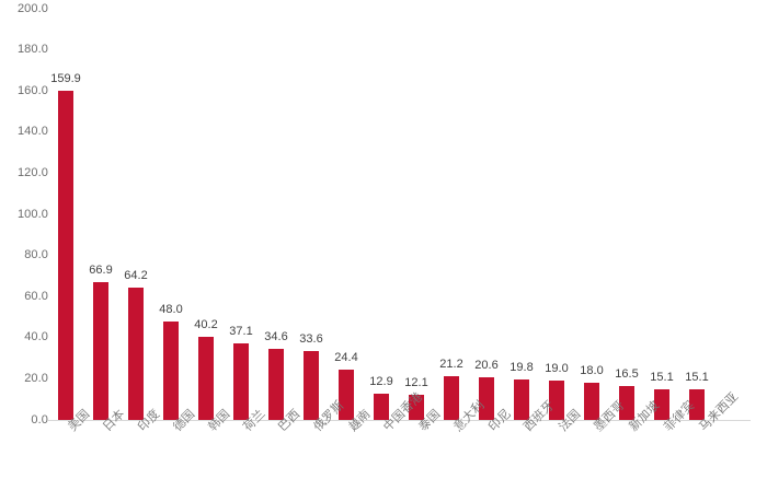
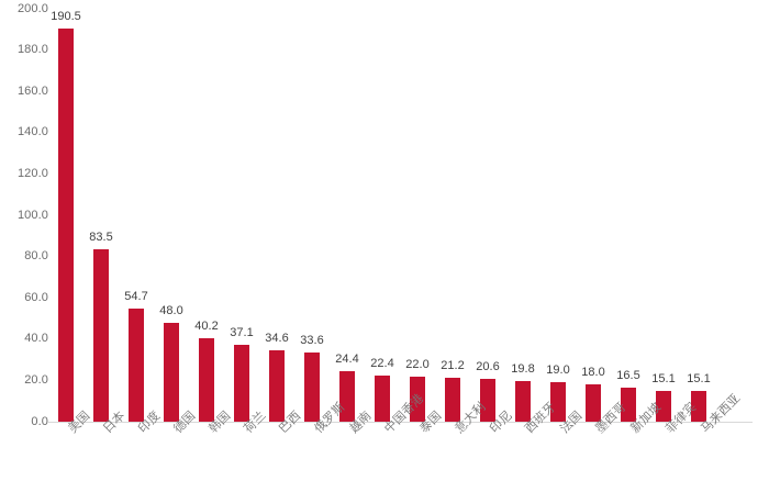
美国: 159.9 -> 190.5
日本: 66.9 -> 83.5
印度: 64.2 -> 54.7
中国香港: 12.9 -> 22.4
泰国: 12.1 -> 22.0
